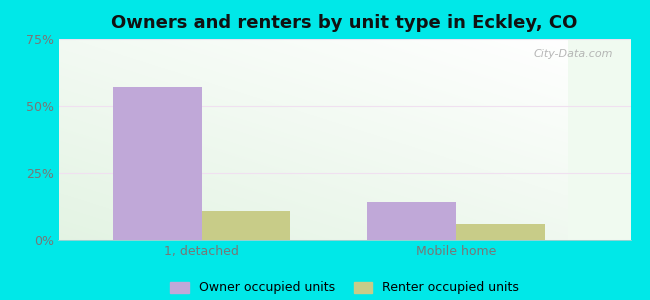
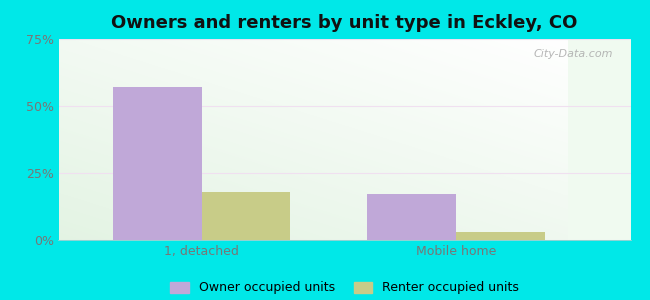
Renter occupied units/1, detached: 11% -> 18%
Owner occupied units/Mobile home: 14% -> 17%
Renter occupied units/Mobile home: 6% -> 3%
